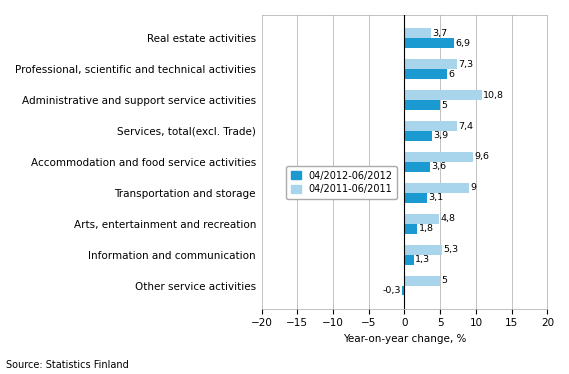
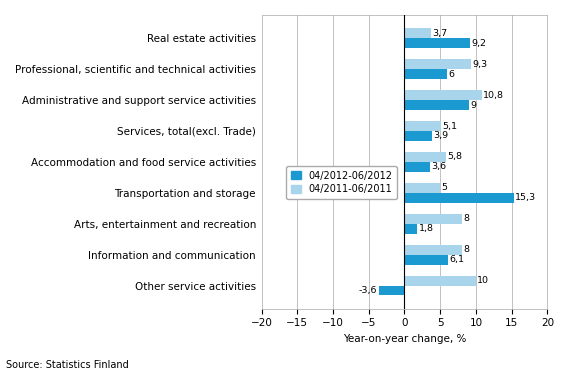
04/2012-06/2012/Real estate activities: 6,9 -> 9,2
04/2011-06/2011/Professional, scientific and technical activities: 7,3 -> 9,3
04/2012-06/2012/Administrative and support service activities: 5 -> 9
04/2011-06/2011/Services, total(excl. Trade): 7,4 -> 5,1
04/2011-06/2011/Accommodation and food service activities: 9,6 -> 5,8
04/2011-06/2011/Transportation and storage: 9 -> 5
04/2012-06/2012/Transportation and storage: 3,1 -> 15,3
04/2011-06/2011/Arts, entertainment and recreation: 4,8 -> 8
04/2011-06/2011/Information and communication: 5,3 -> 8
04/2012-06/2012/Information and communication: 1,3 -> 6,1
04/2011-06/2011/Other service activities: 5 -> 10
04/2012-06/2012/Other service activities: -0,3 -> -3,6
